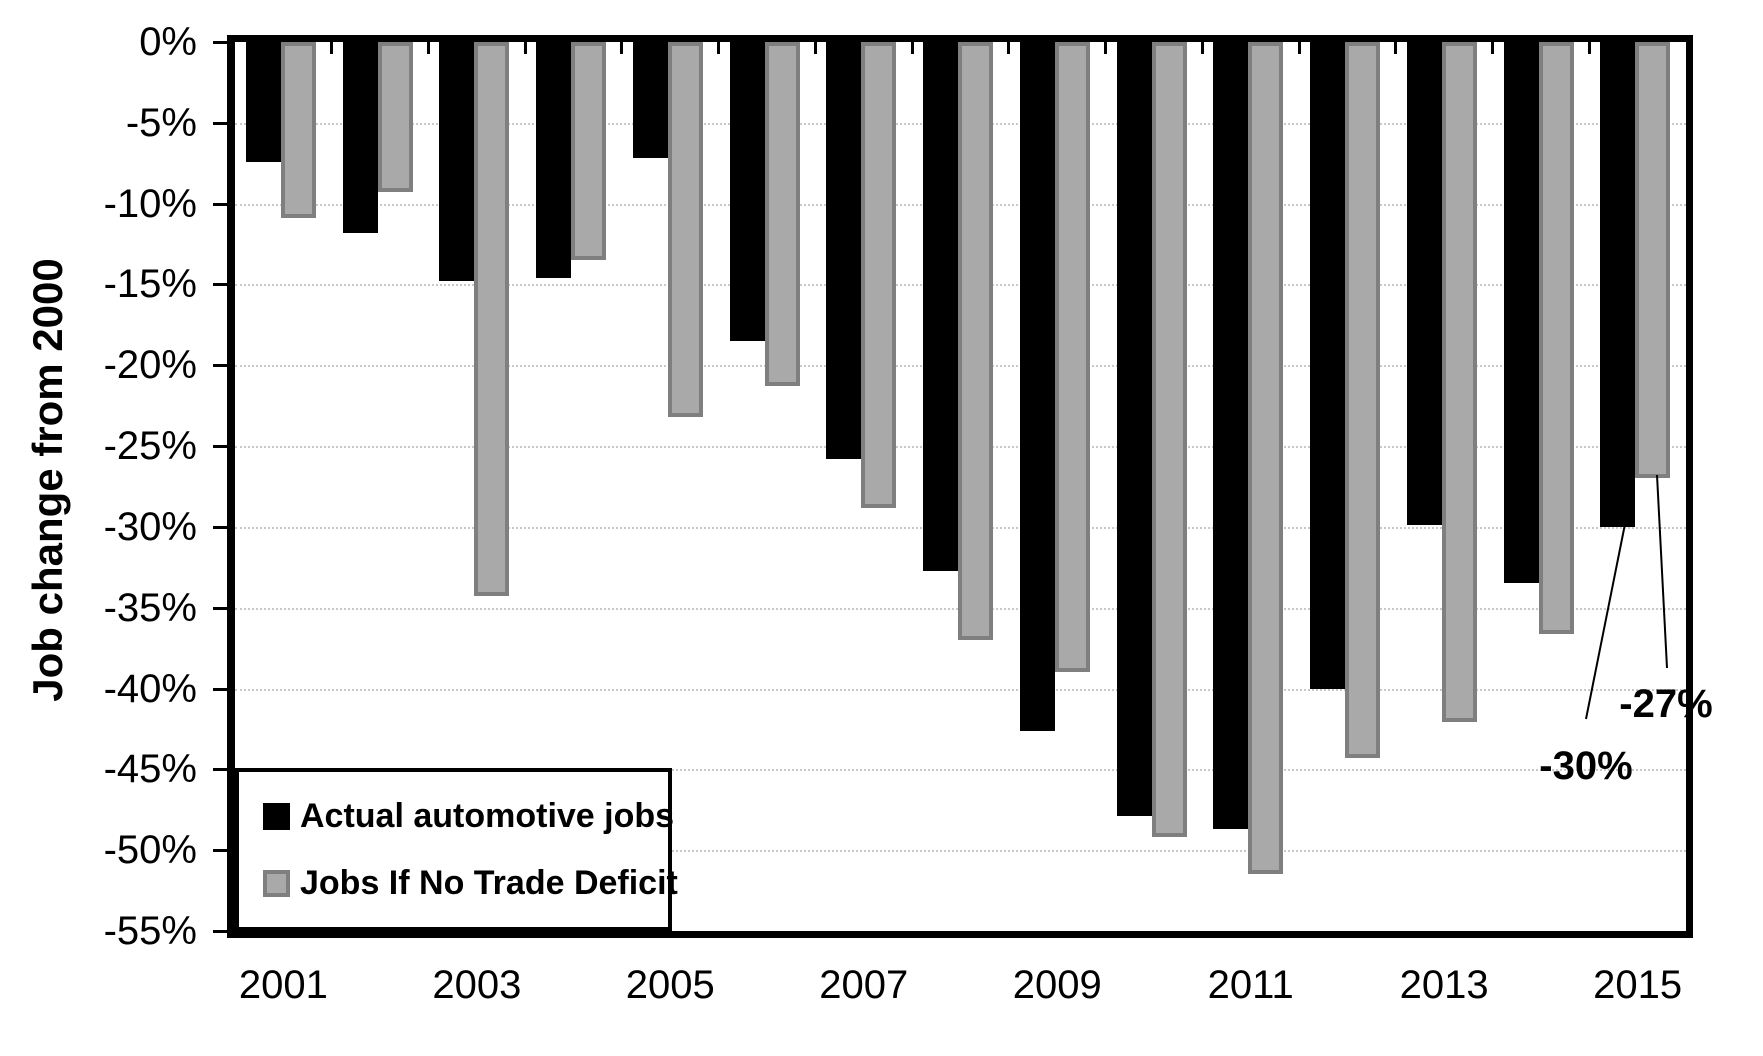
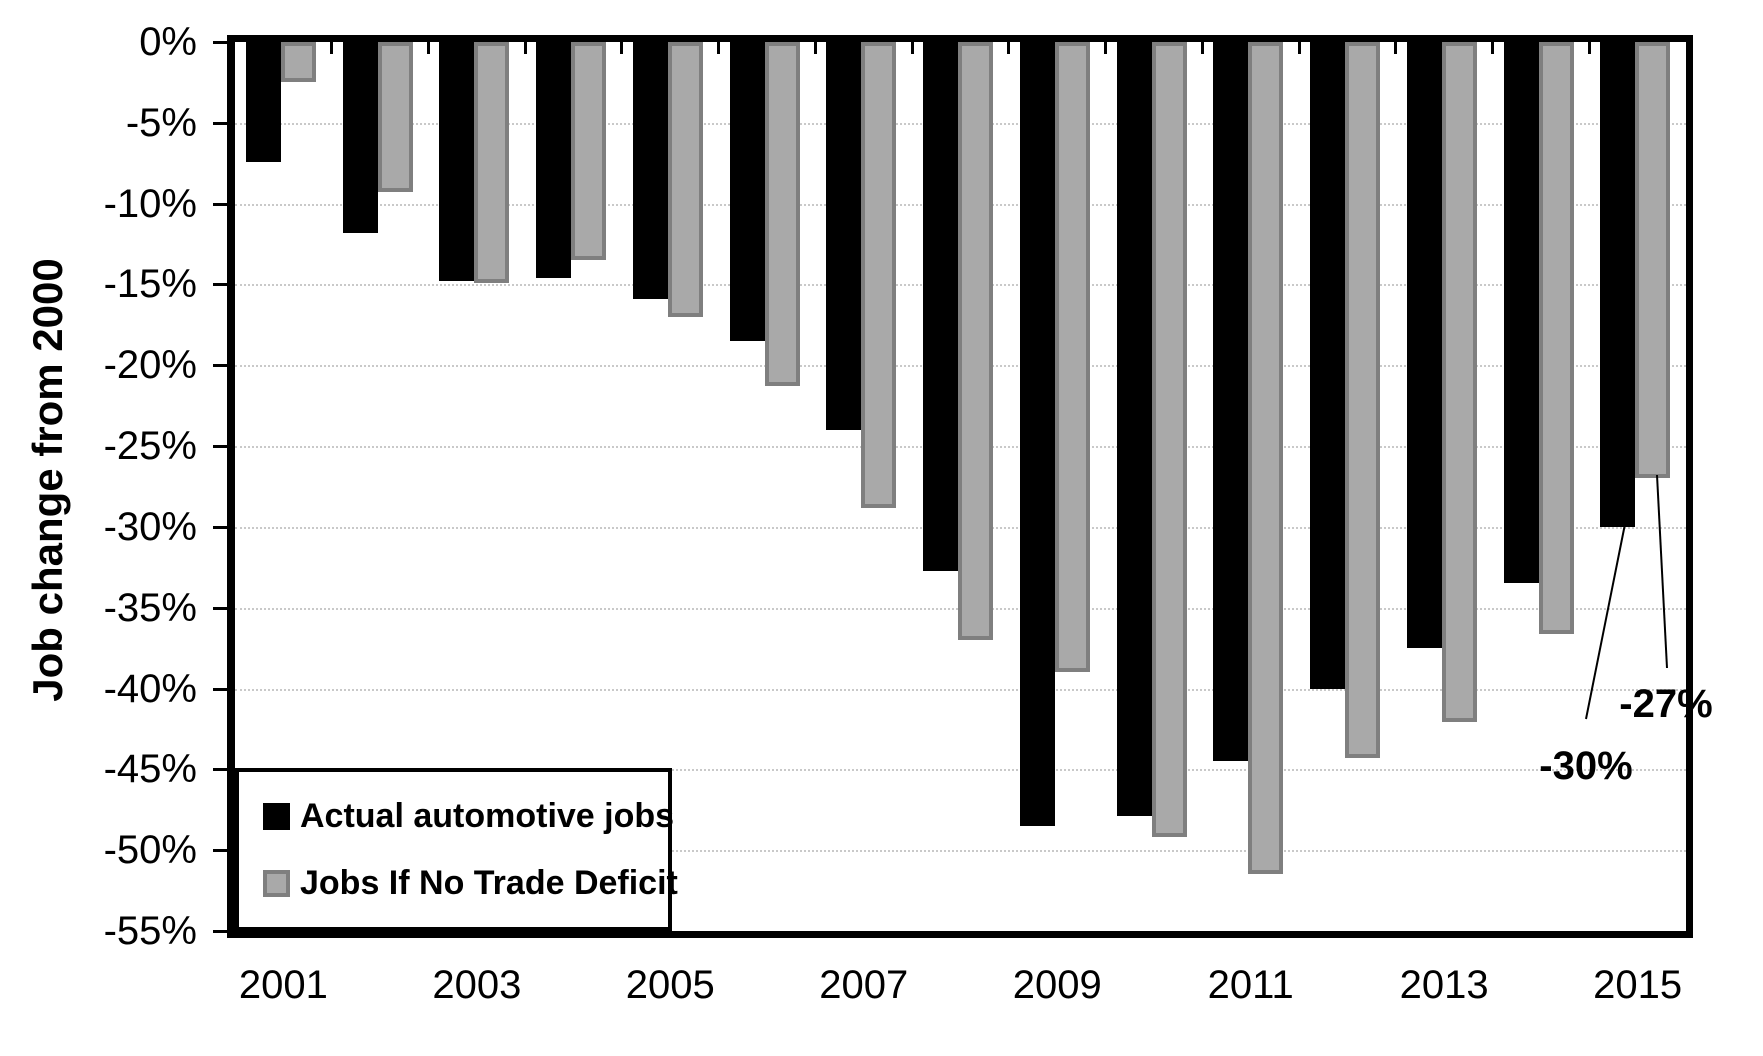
Jobs If No Trade Deficit/2001: -10.9% -> -2.5%
Jobs If No Trade Deficit/2003: -34.3% -> -14.9%
Actual automotive jobs/2005: -7.2% -> -15.9%
Jobs If No Trade Deficit/2005: -23.2% -> -17.0%
Actual automotive jobs/2007: -25.8% -> -24.0%
Actual automotive jobs/2009: -42.6% -> -48.5%
Actual automotive jobs/2011: -48.7% -> -44.5%
Actual automotive jobs/2013: -29.9% -> -37.5%
